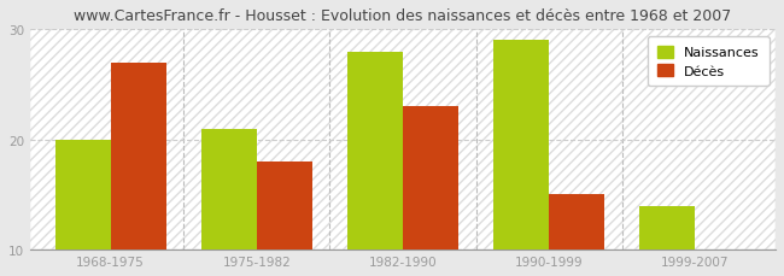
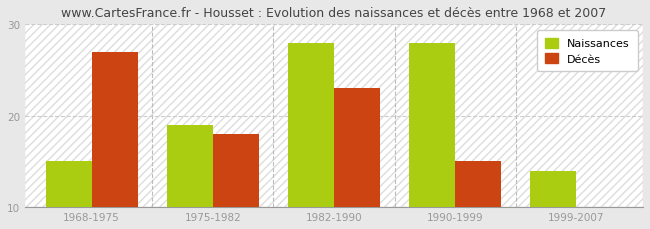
Naissances/1968-1975: 20 -> 15
Naissances/1975-1982: 21 -> 19
Naissances/1990-1999: 29 -> 28
